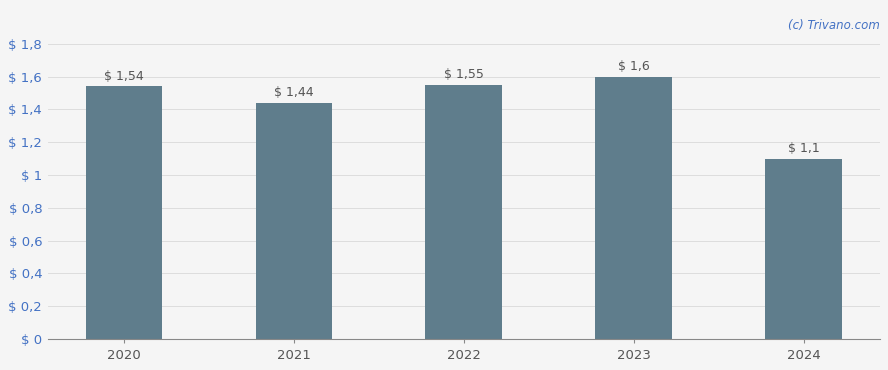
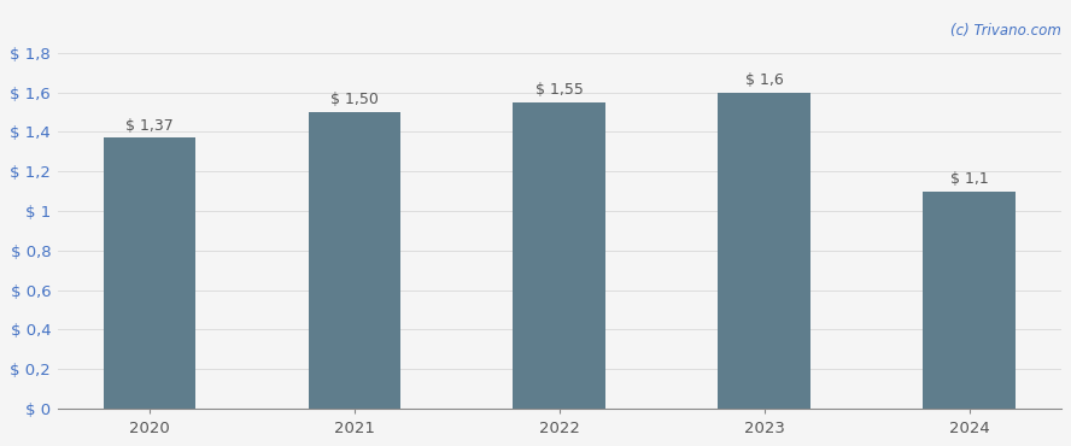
2020: 1,54 -> 1,37
2021: 1,44 -> 1,50
